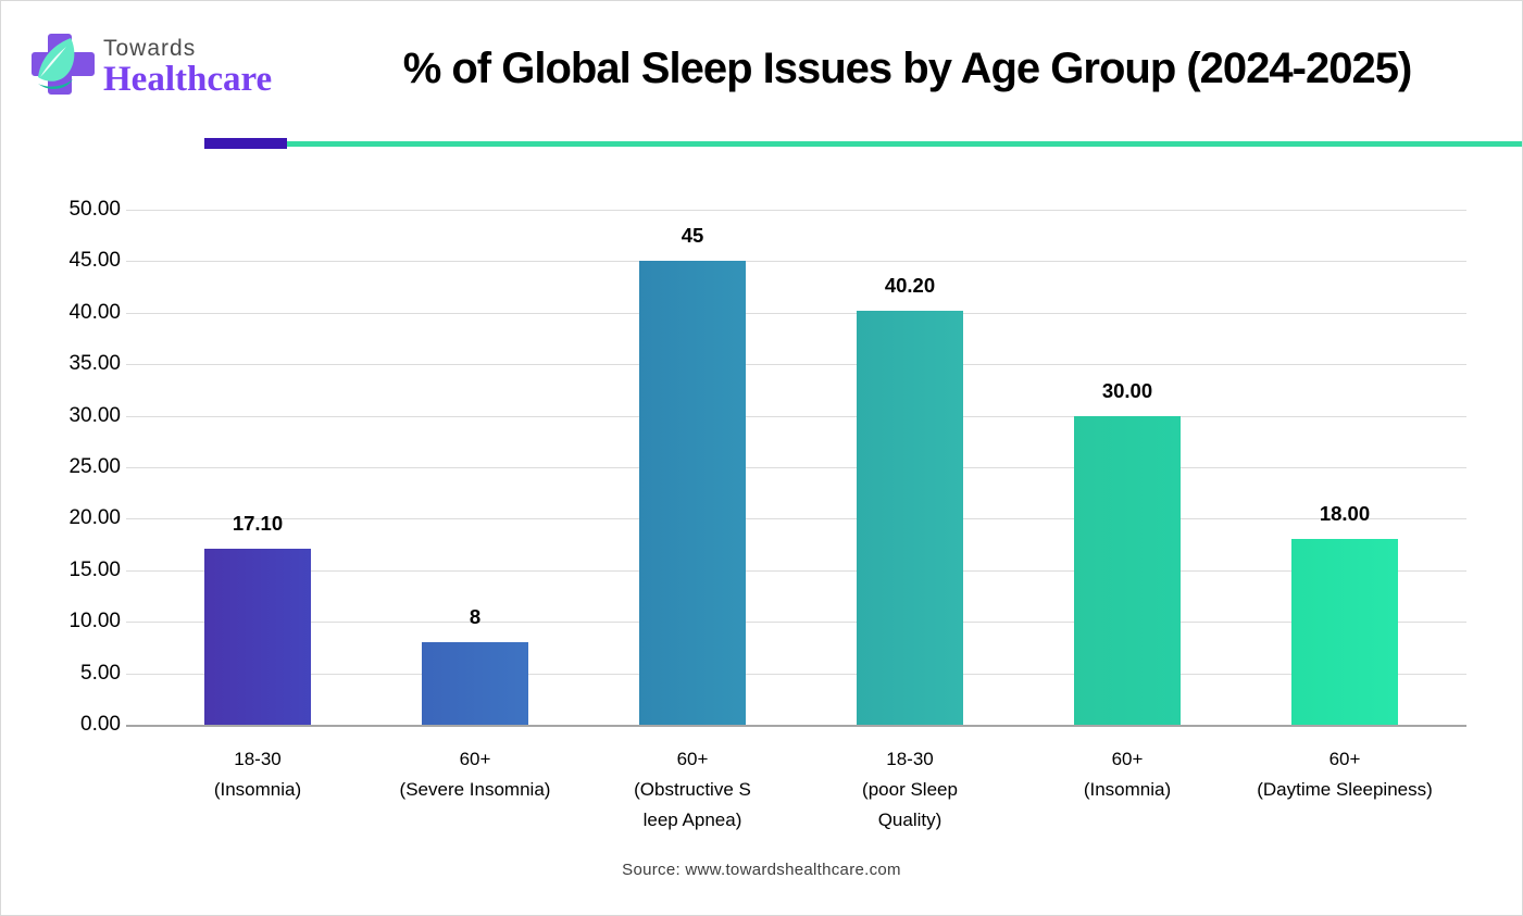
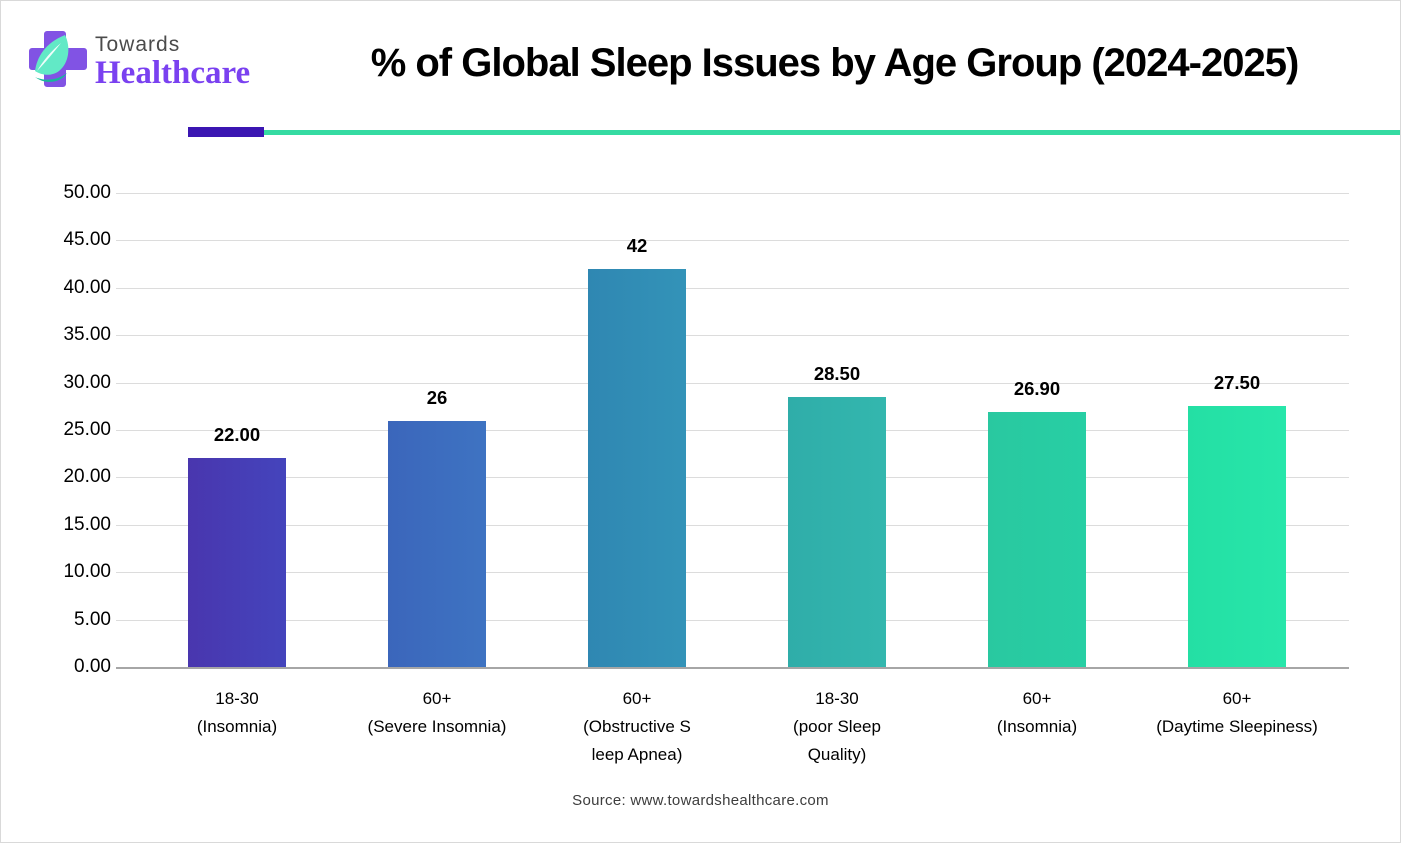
18-30 (Insomnia): 17.10 -> 22.00
60+ (Severe Insomnia): 8 -> 26
60+ (Obstructive S leep Apnea): 45 -> 42
18-30 (poor Sleep Quality): 40.20 -> 28.50
60+ (Insomnia): 30.00 -> 26.90
60+ (Daytime Sleepiness): 18.00 -> 27.50
